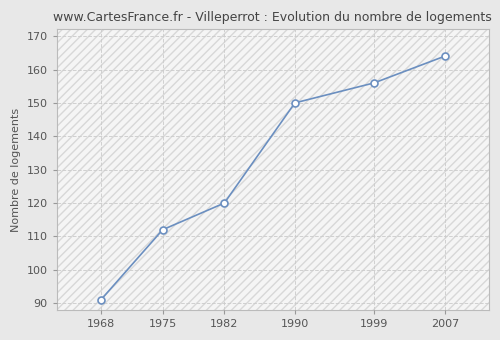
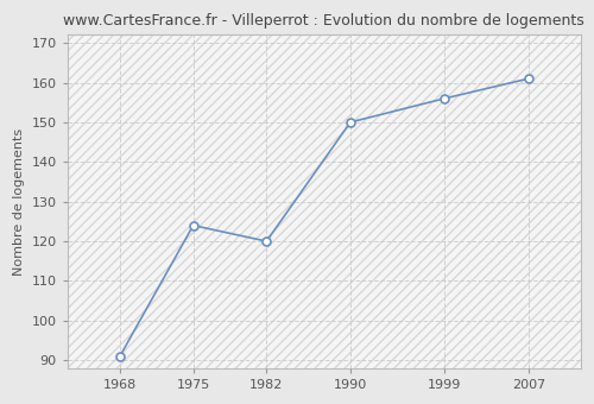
1975: 112 -> 124
2007: 164 -> 161
